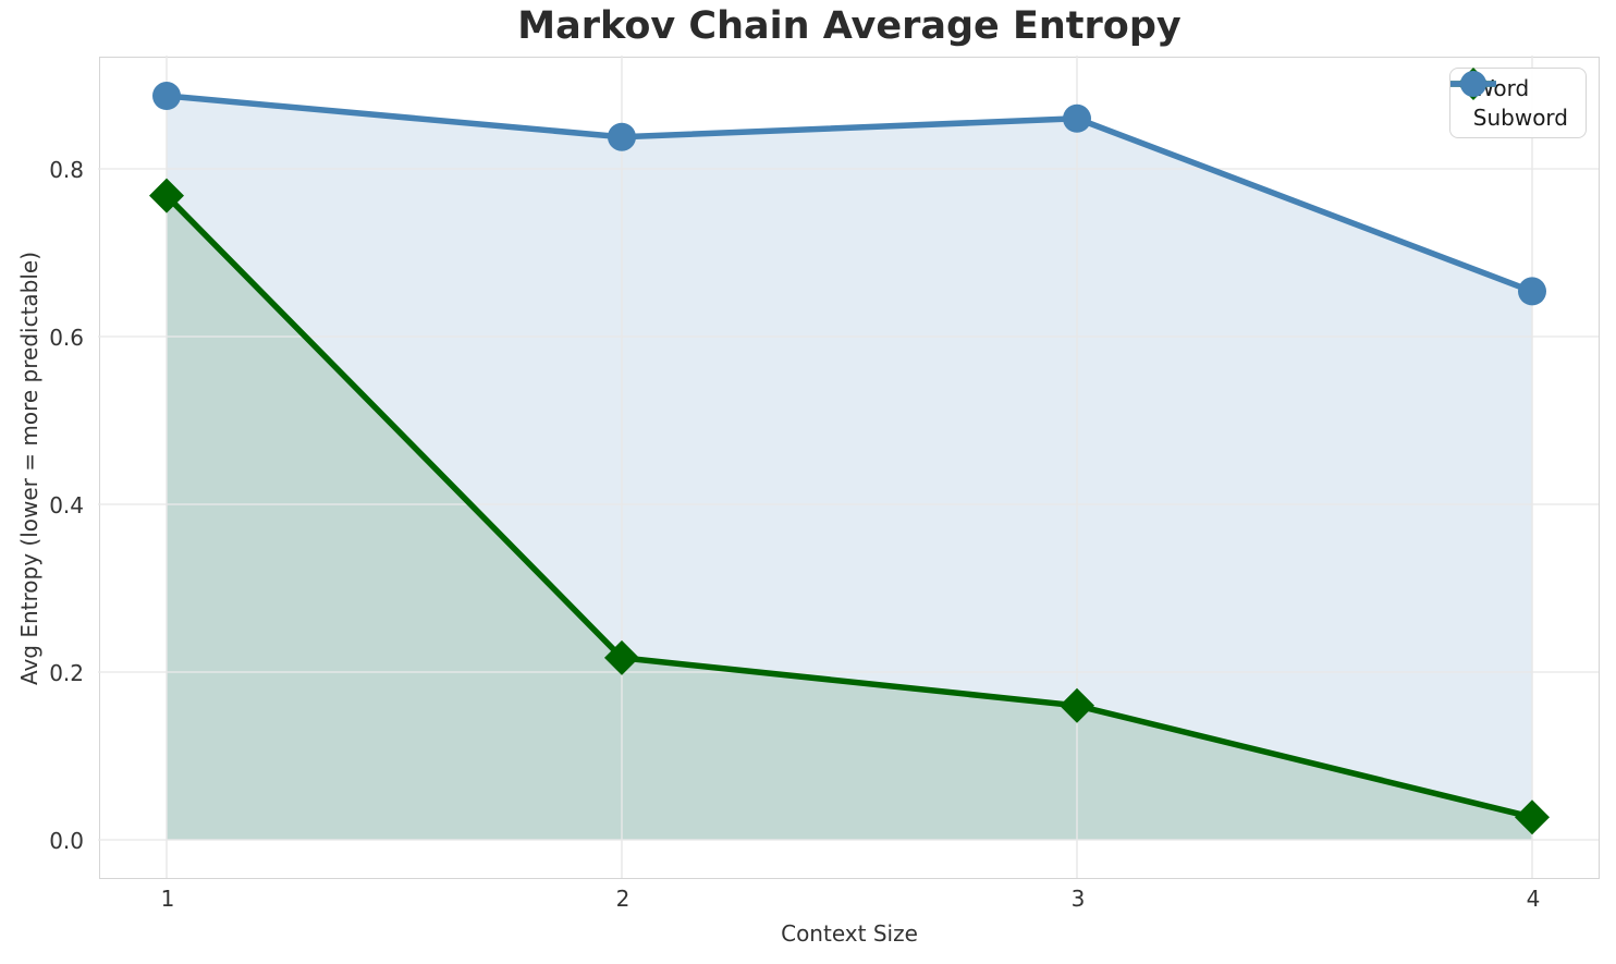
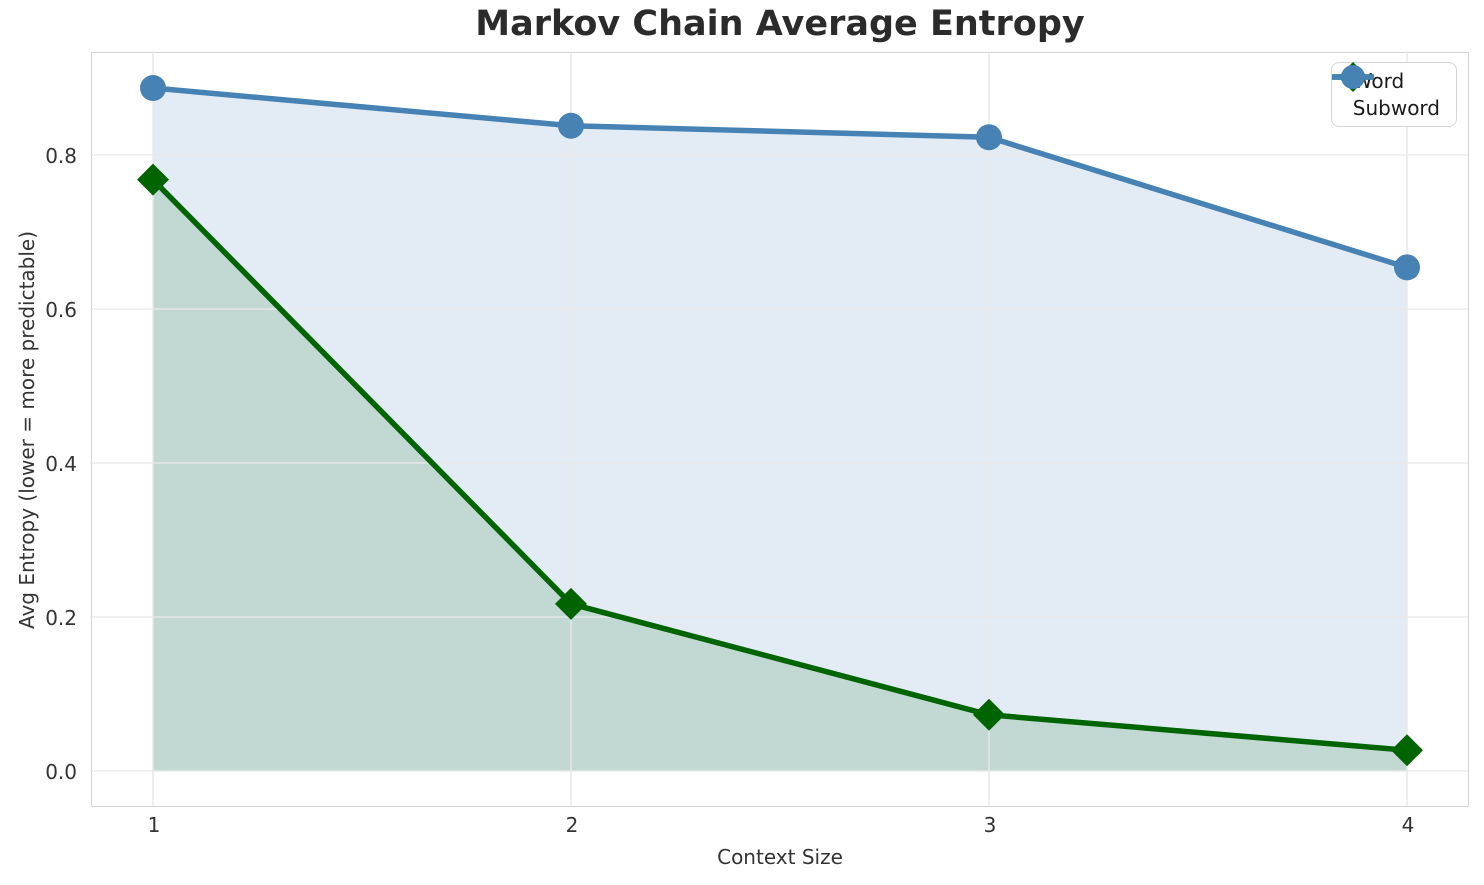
Word/3: 0.16 -> 0.07
Subword/3: 0.86 -> 0.82
